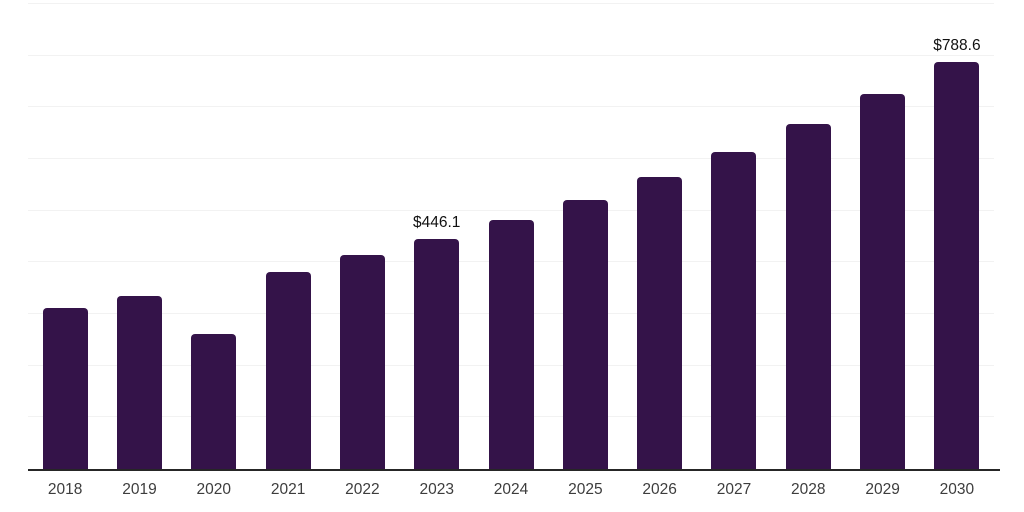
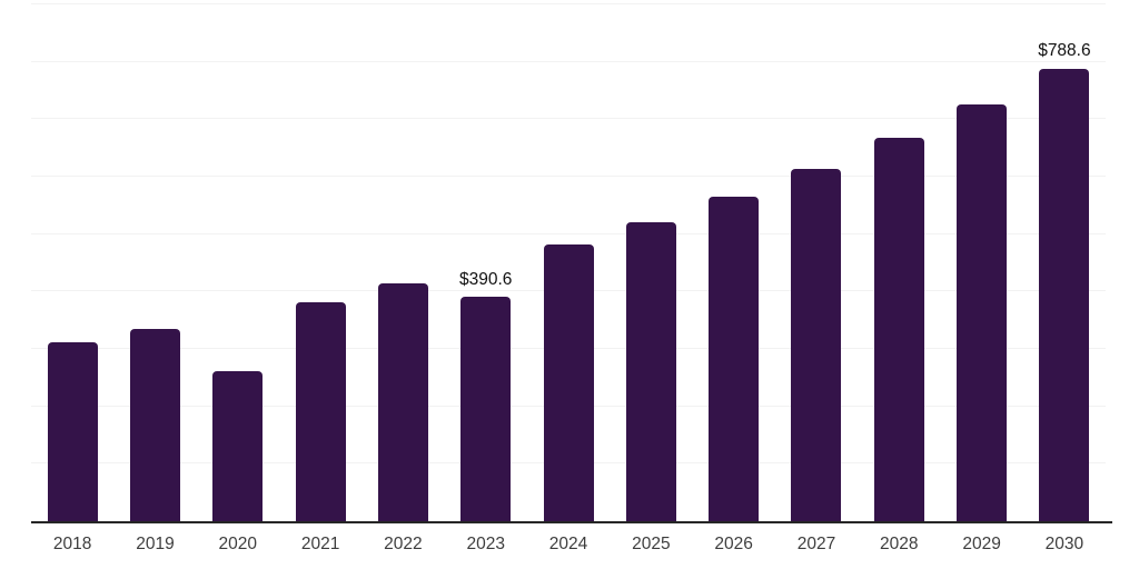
2023: $446.1 -> $390.6
